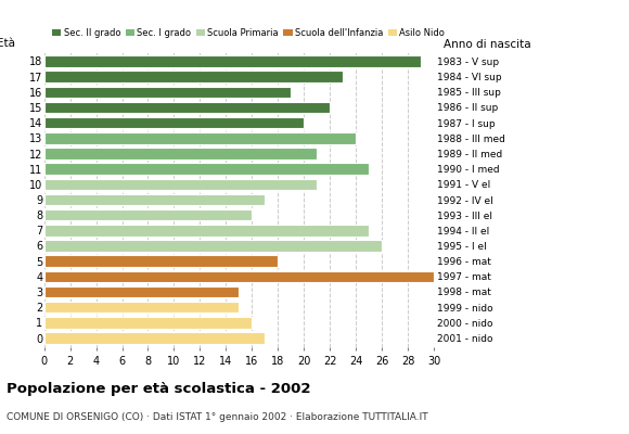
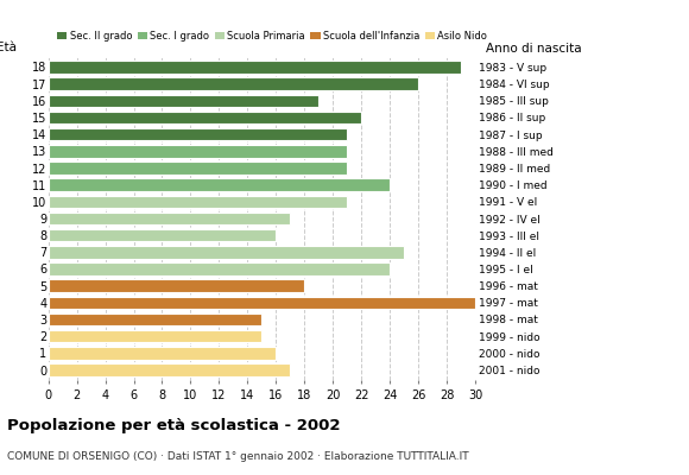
17: 23 -> 26
14: 20 -> 21
13: 24 -> 21
11: 25 -> 24
6: 26 -> 24
